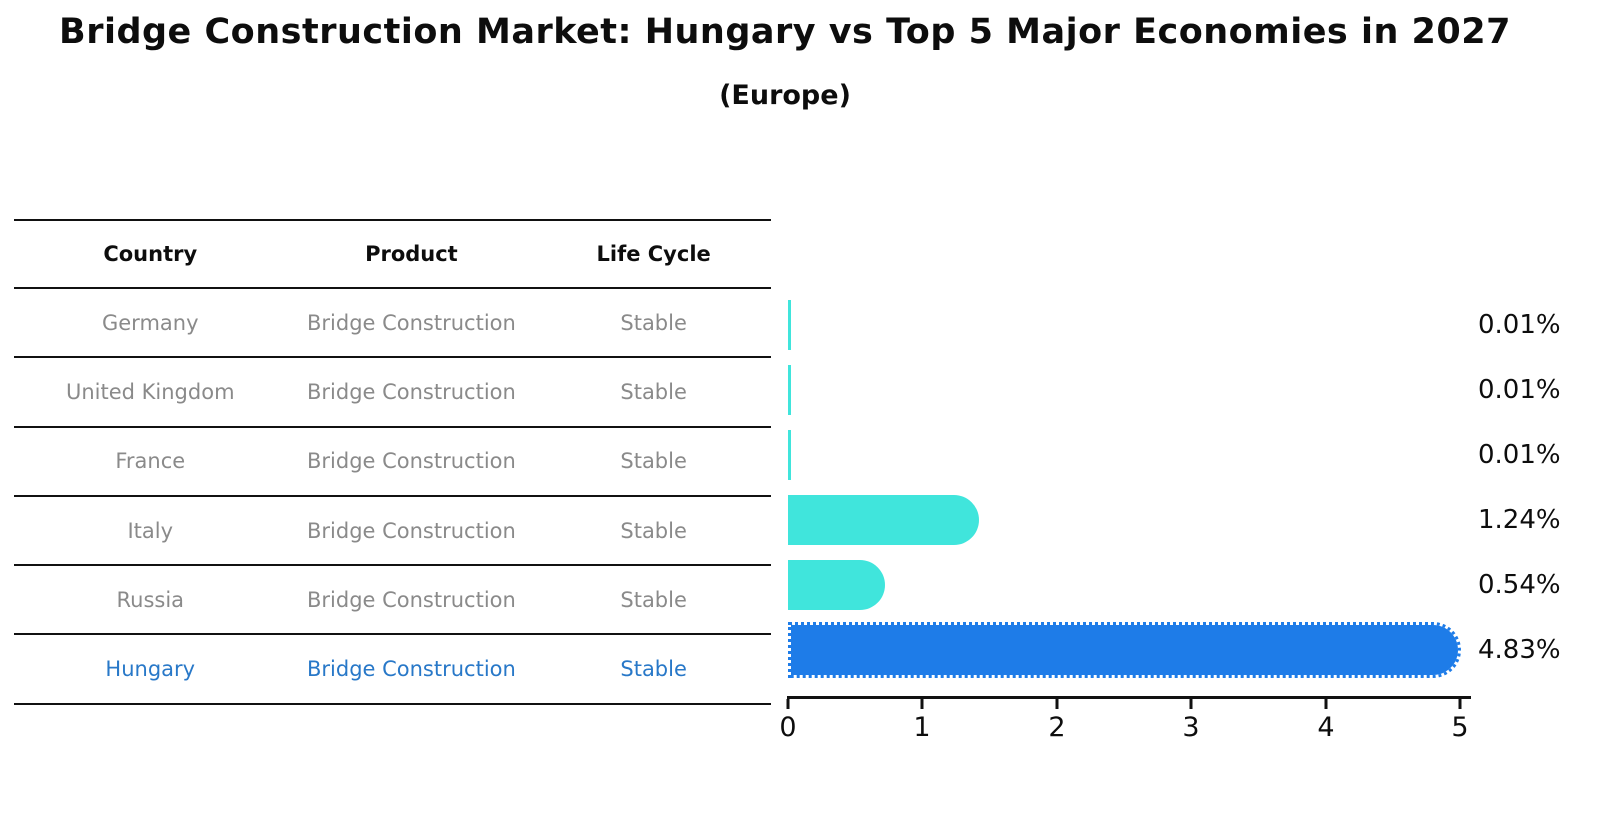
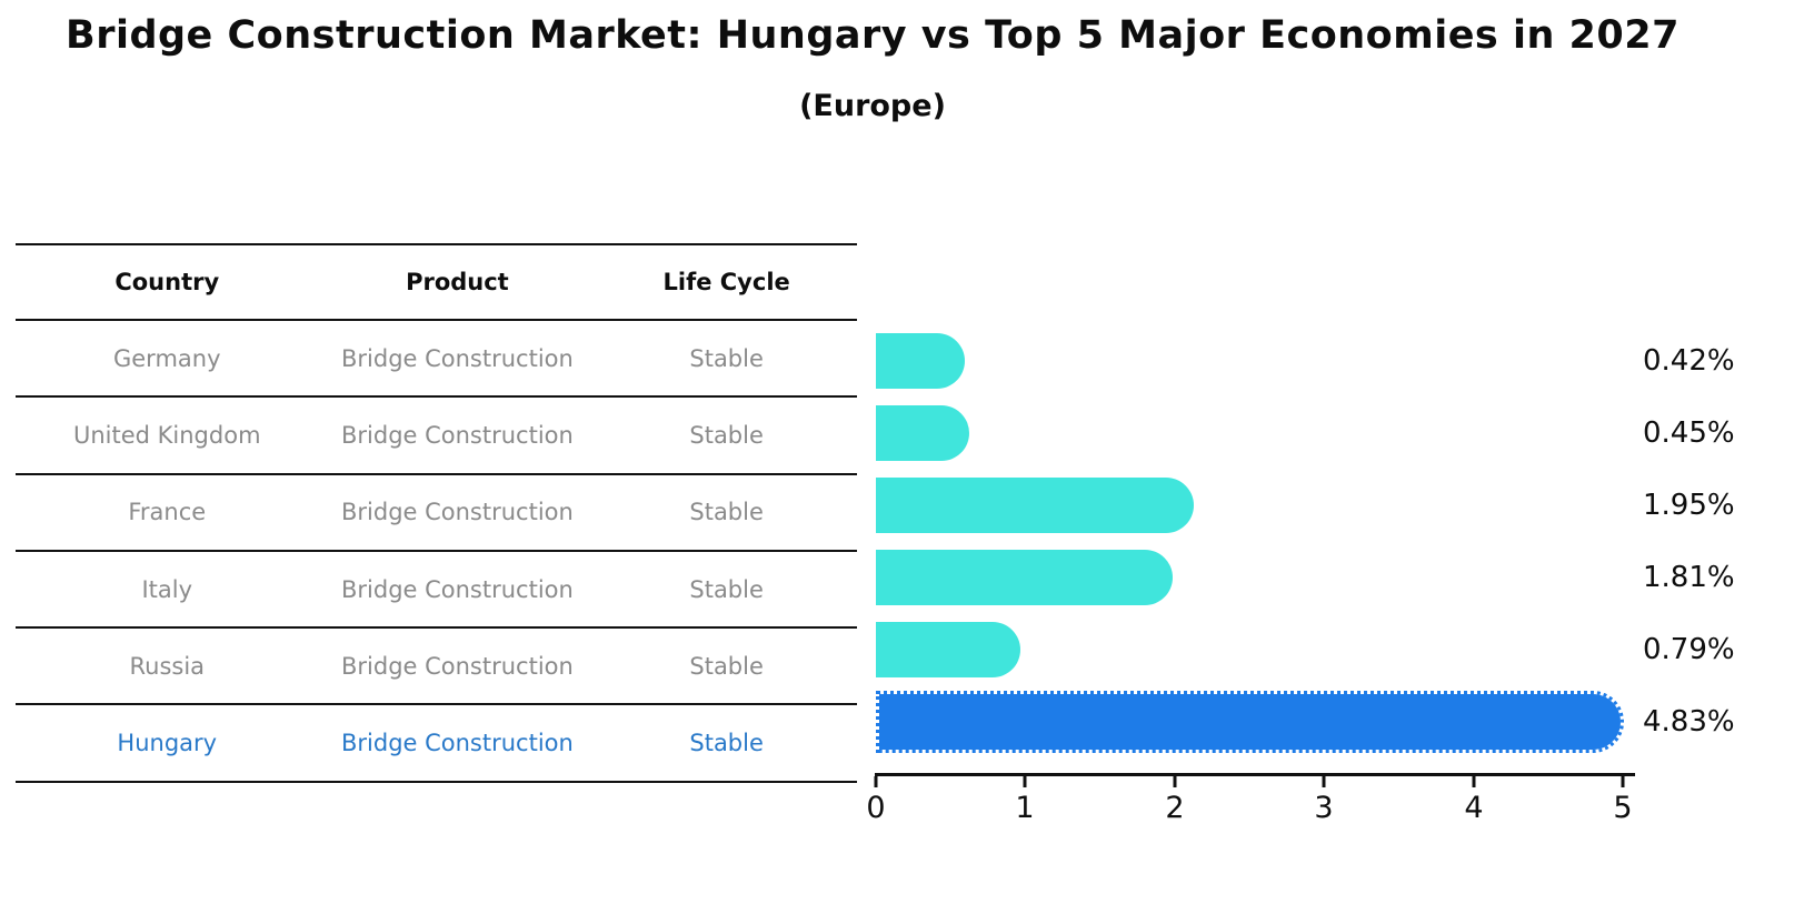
Germany: 0.01% -> 0.42%
United Kingdom: 0.01% -> 0.45%
France: 0.01% -> 1.95%
Italy: 1.24% -> 1.81%
Russia: 0.54% -> 0.79%
